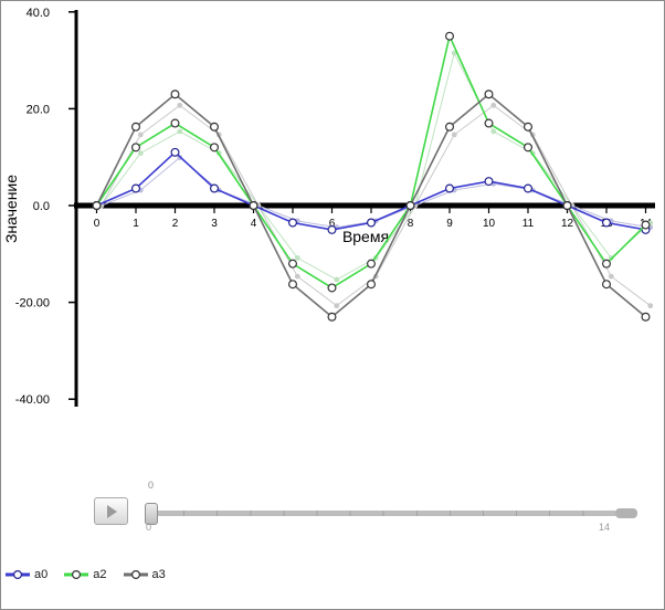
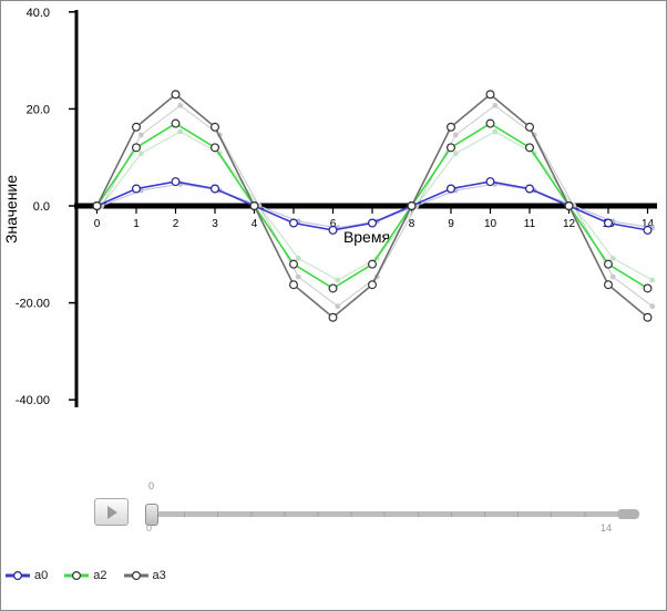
a0/2: 11 -> 5
a2/9: 35 -> 12
a2/14: -4 -> -17
